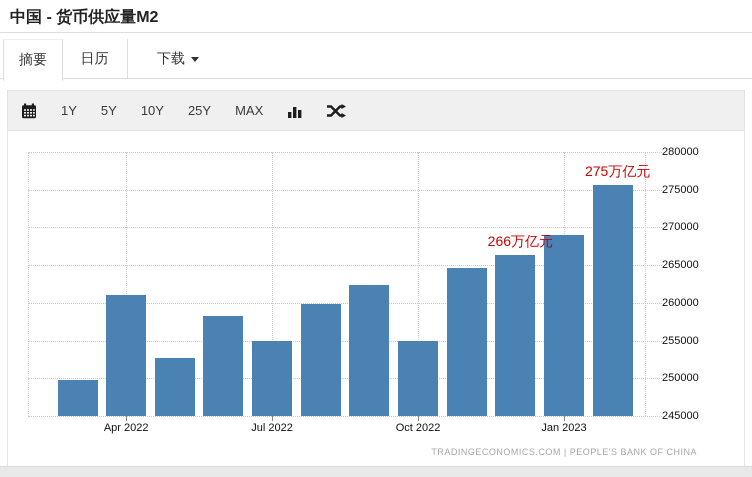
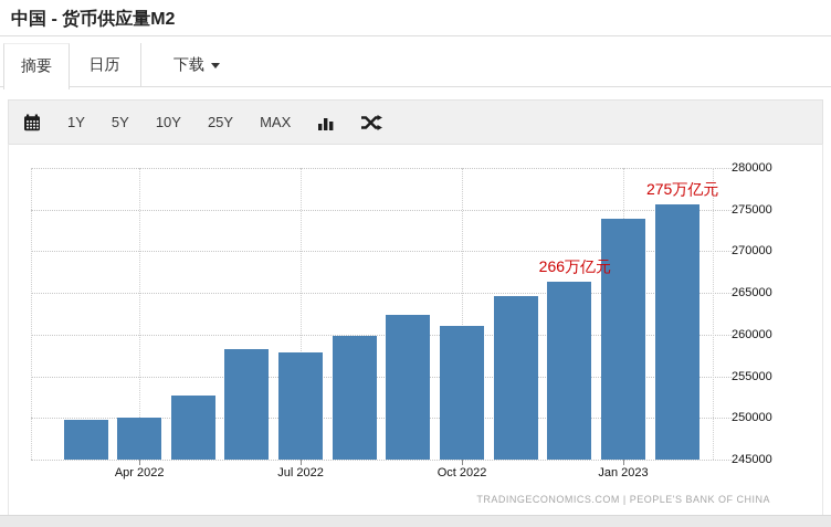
Apr 2022: 261000 -> 250000
Jul 2022: 255000 -> 258000
Oct 2022: 255000 -> 261000
Jan 2023: 269000 -> 274000
